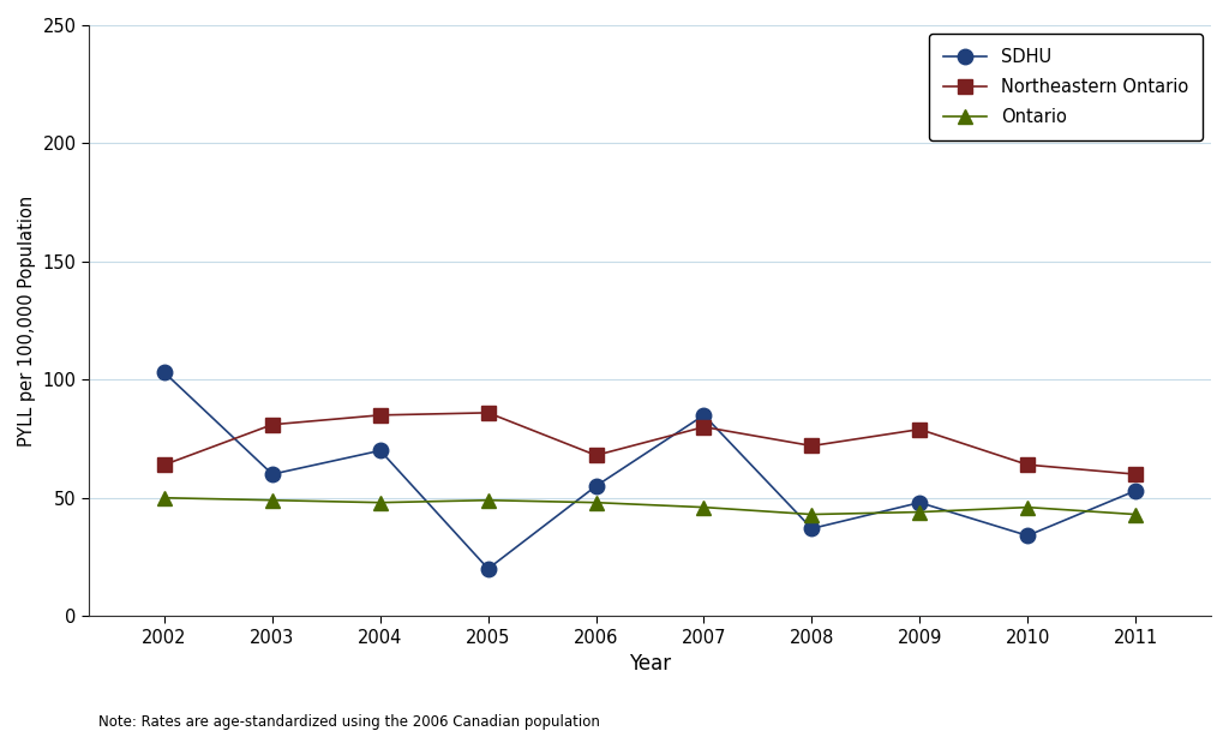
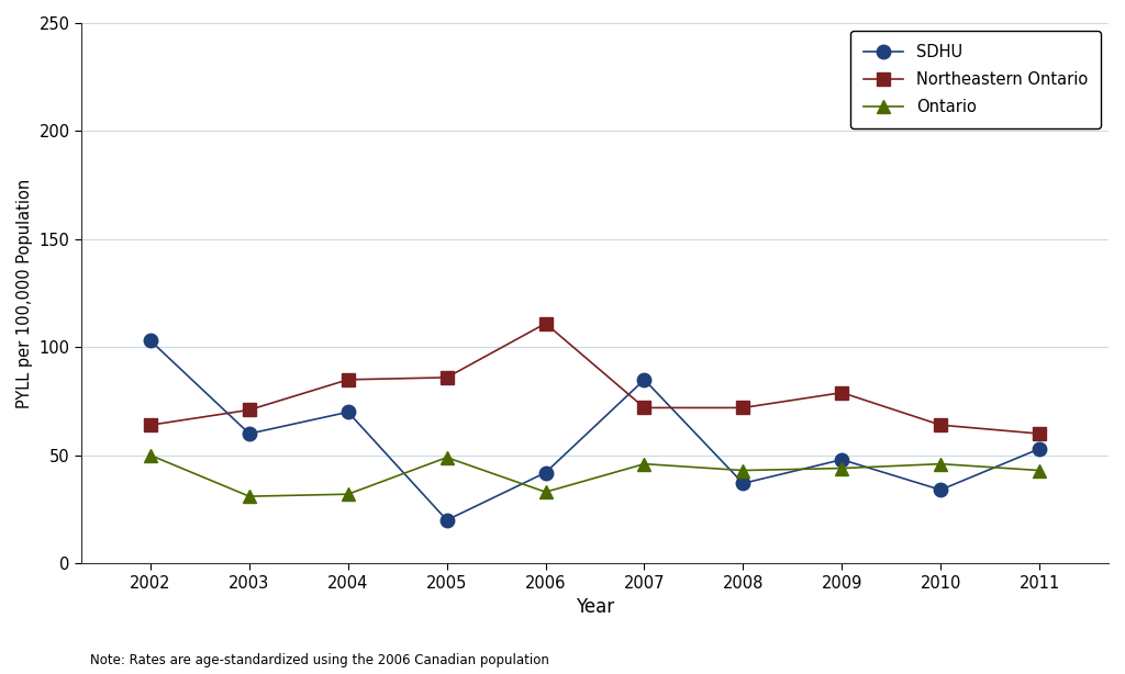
Northeastern Ontario/2003: 81 -> 71
Ontario/2003: 49 -> 31
Ontario/2004: 48 -> 32
SDHU/2006: 55 -> 42
Northeastern Ontario/2006: 68 -> 111
Ontario/2006: 48 -> 33
Northeastern Ontario/2007: 80 -> 72
